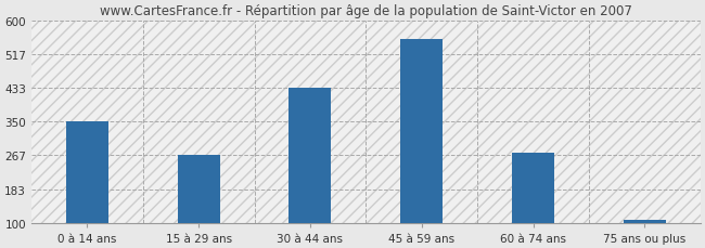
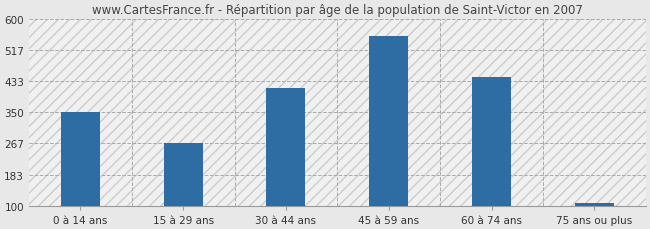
30 à 44 ans: 433 -> 415
60 à 74 ans: 272 -> 445
